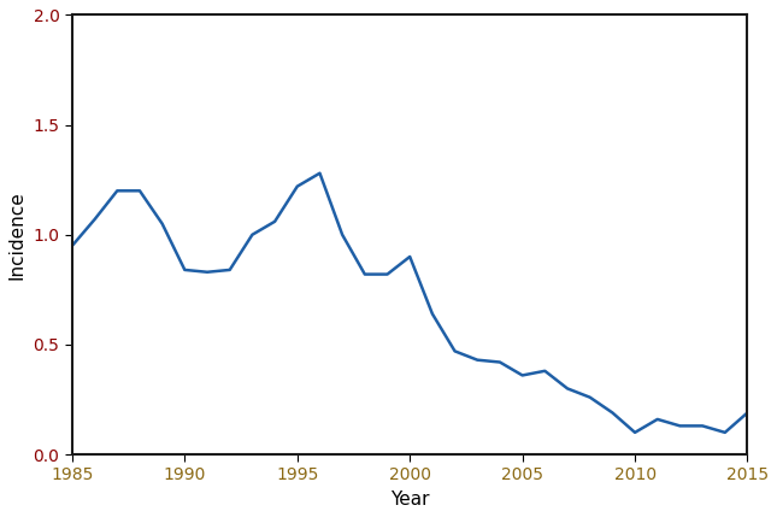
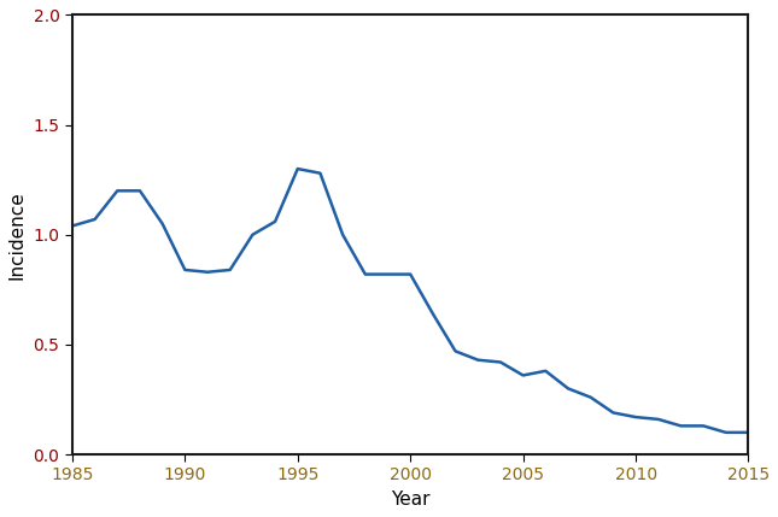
1985: 0.95 -> 1.04
1995: 1.22 -> 1.30
2000: 0.90 -> 0.82
2010: 0.10 -> 0.17
2015: 0.19 -> 0.10
